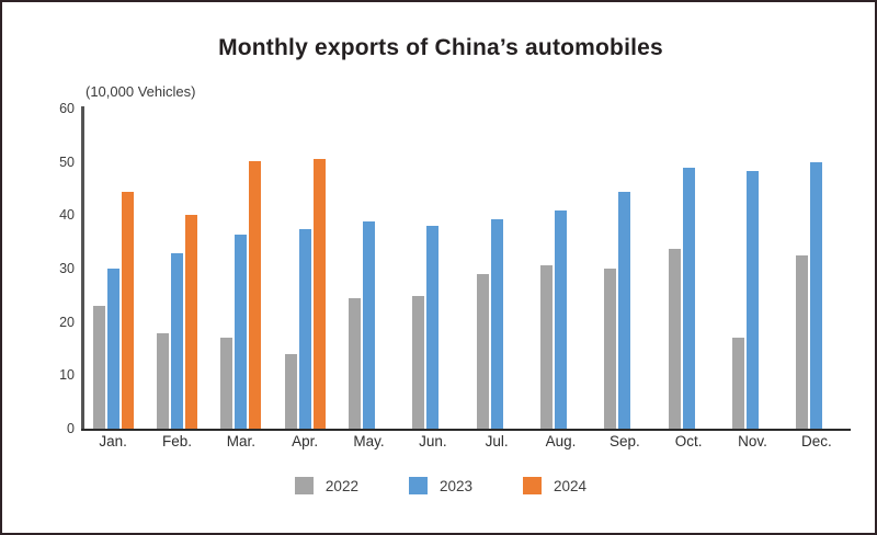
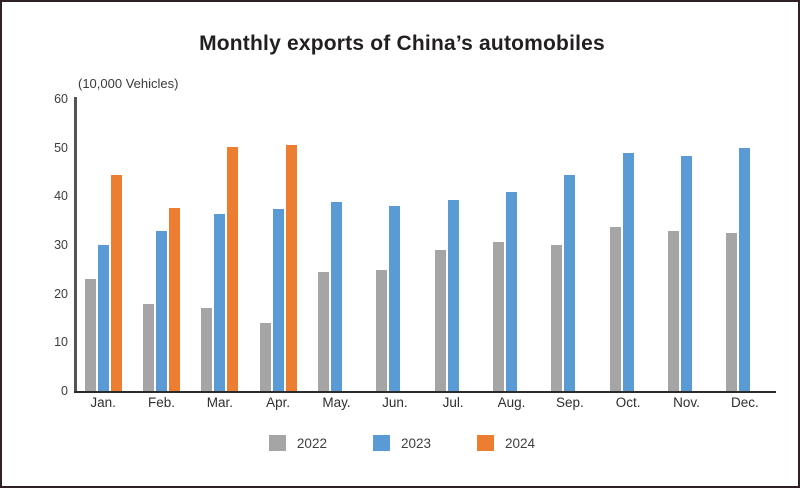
2024/Feb.: 40 -> 38
2022/Nov.: 17 -> 33
